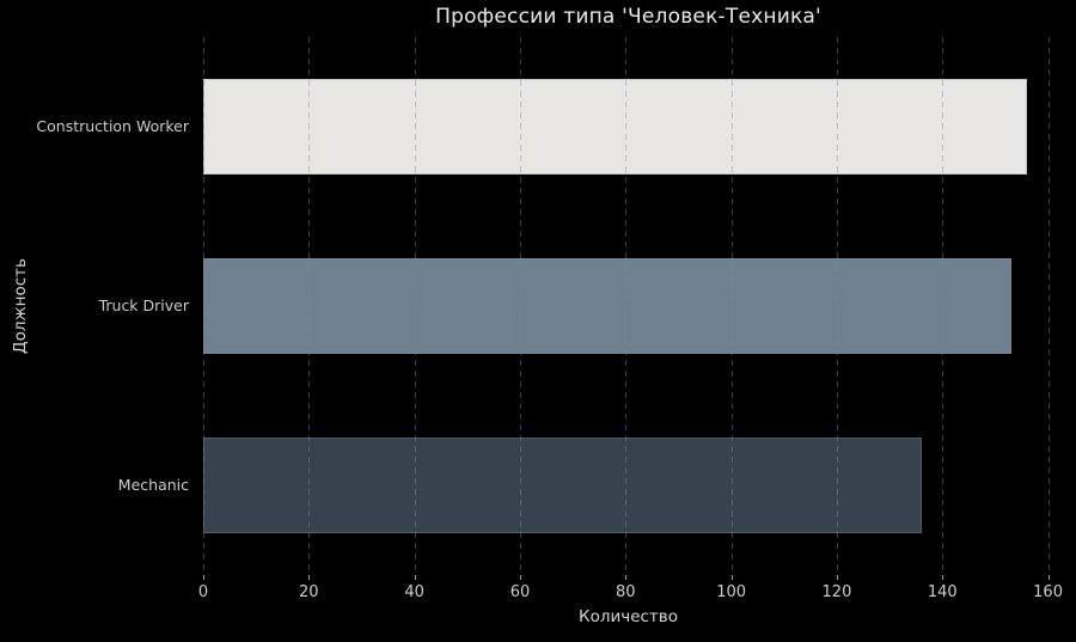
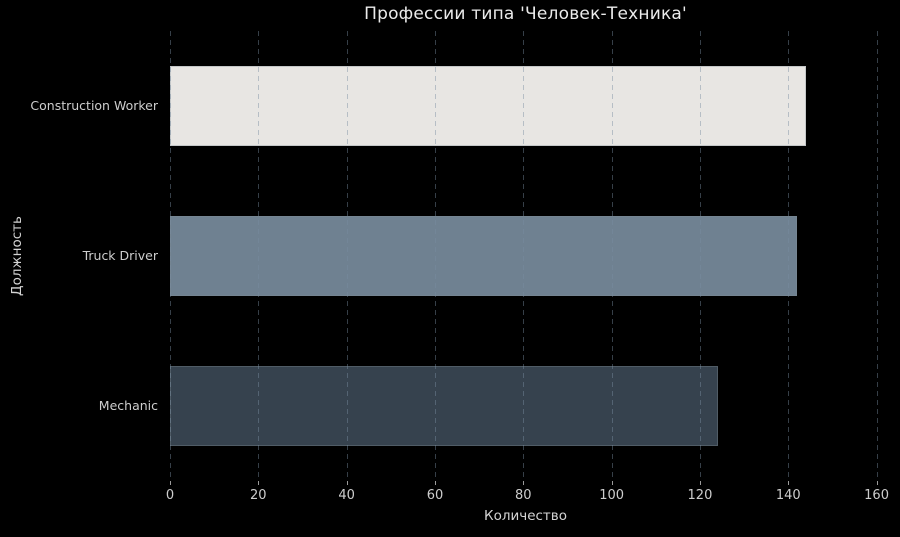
Construction Worker: 156 -> 144
Truck Driver: 153 -> 142
Mechanic: 136 -> 124
